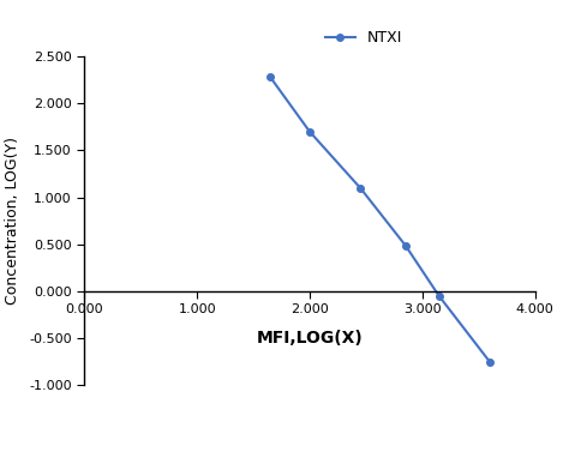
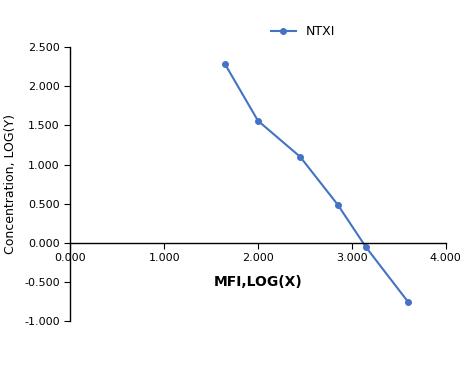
2.000: 1.70 -> 1.56
